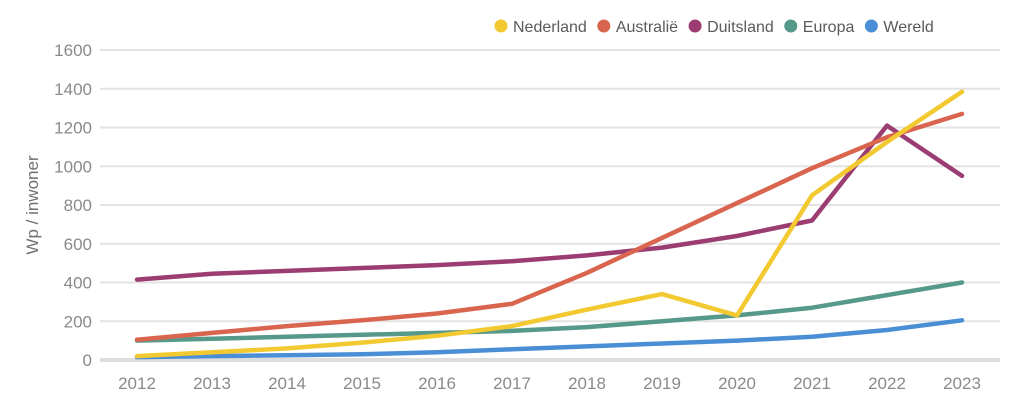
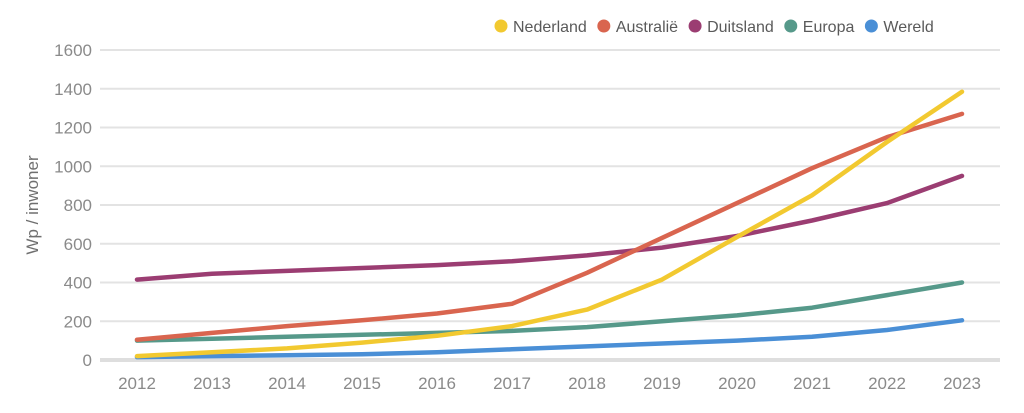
Nederland/2019: 340 -> 420
Nederland/2020: 230 -> 640
Duitsland/2022: 1210 -> 810
